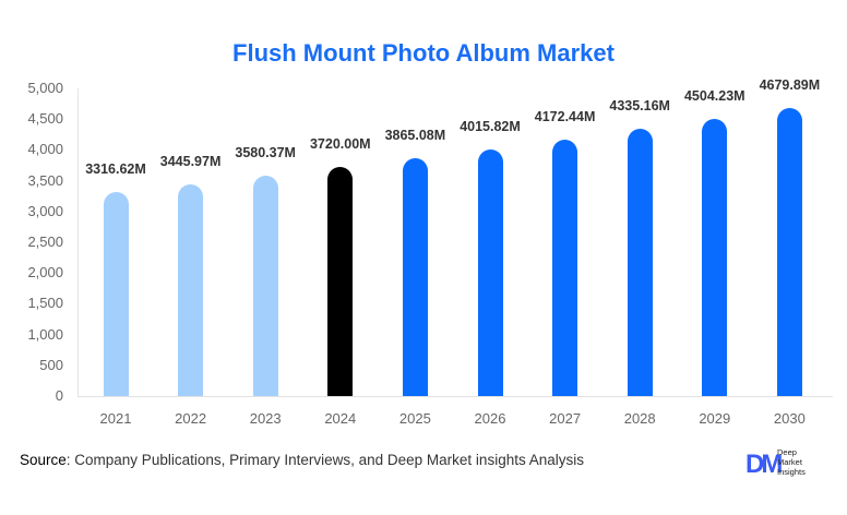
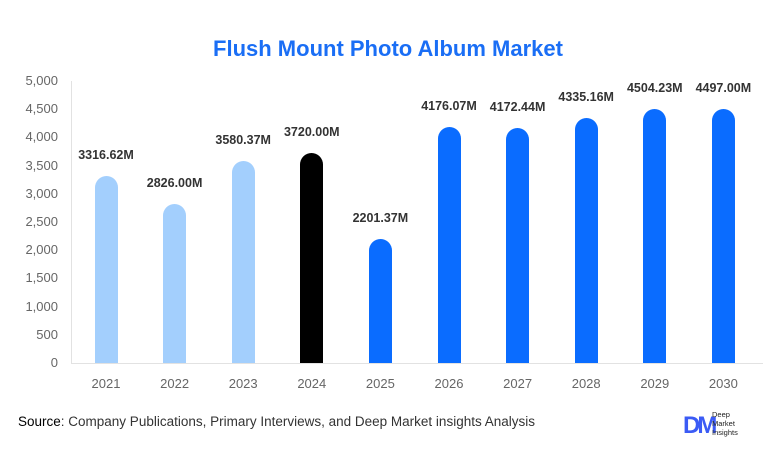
2022: 3445.97M -> 2826.00M
2025: 3865.08M -> 2201.37M
2026: 4015.82M -> 4176.07M
2030: 4679.89M -> 4497.00M
